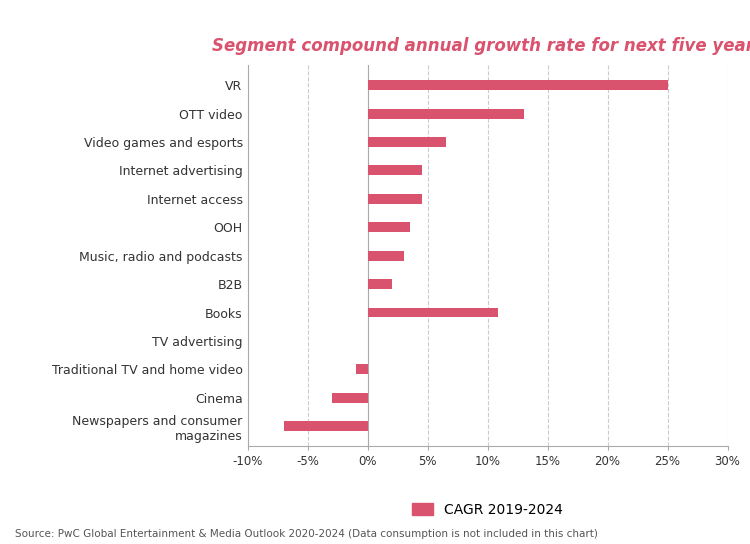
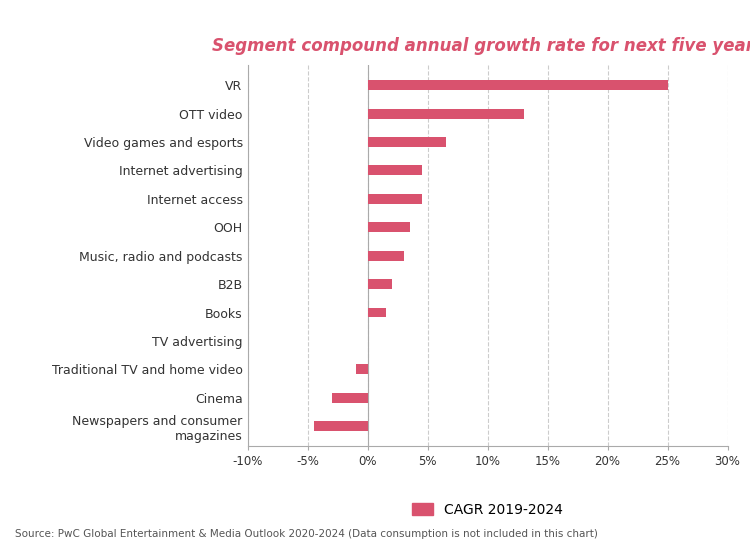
Books: 10.9% -> 1.5%
Newspapers and consumer magazines: -7.0% -> -4.5%
